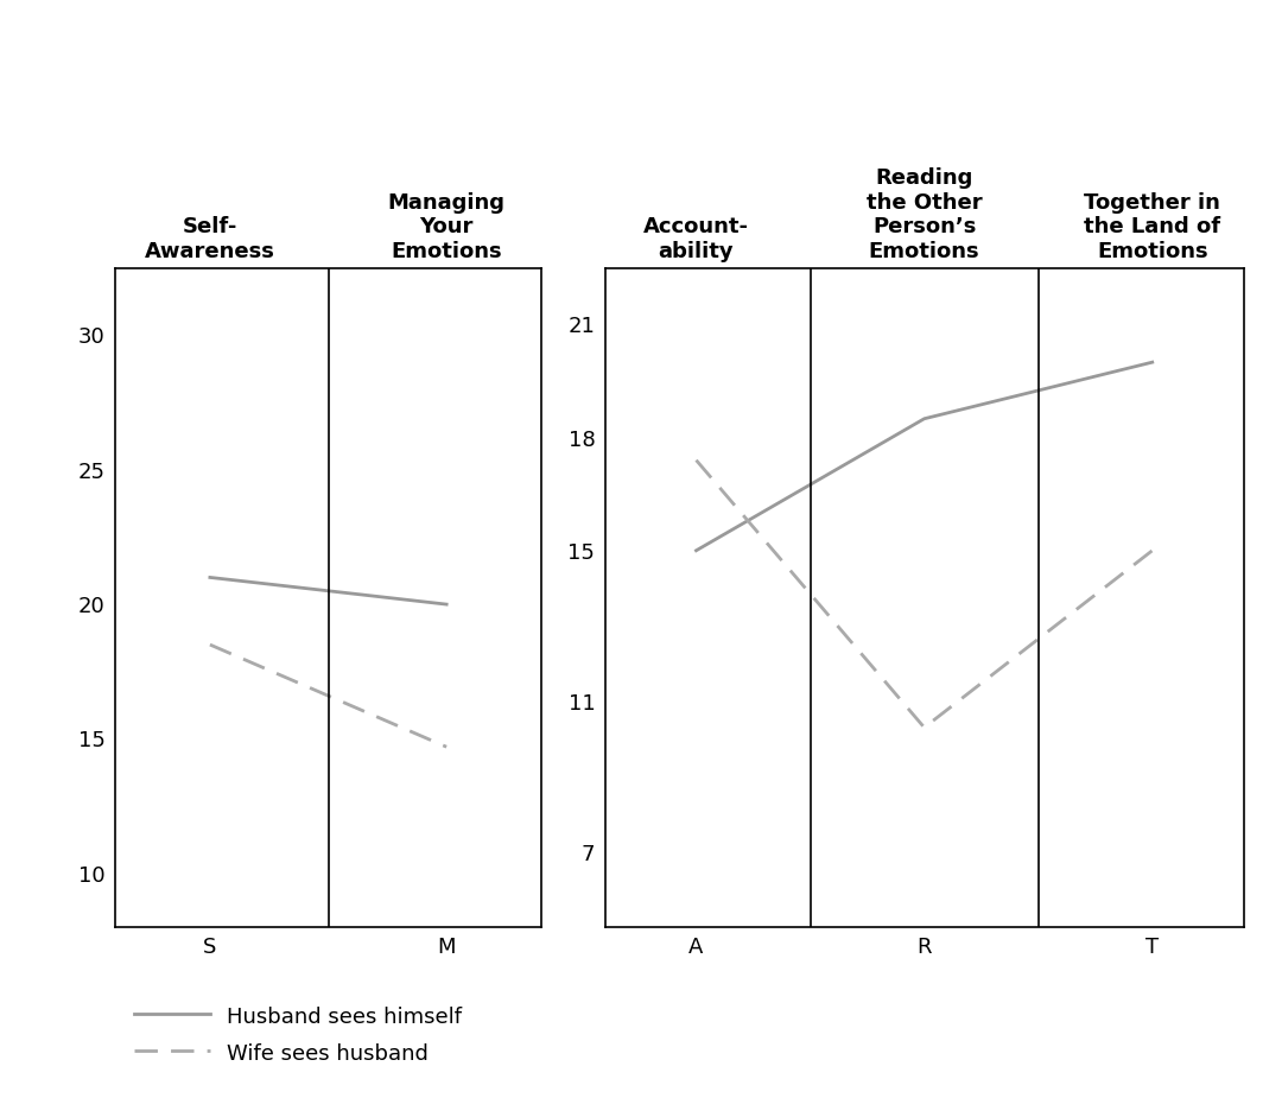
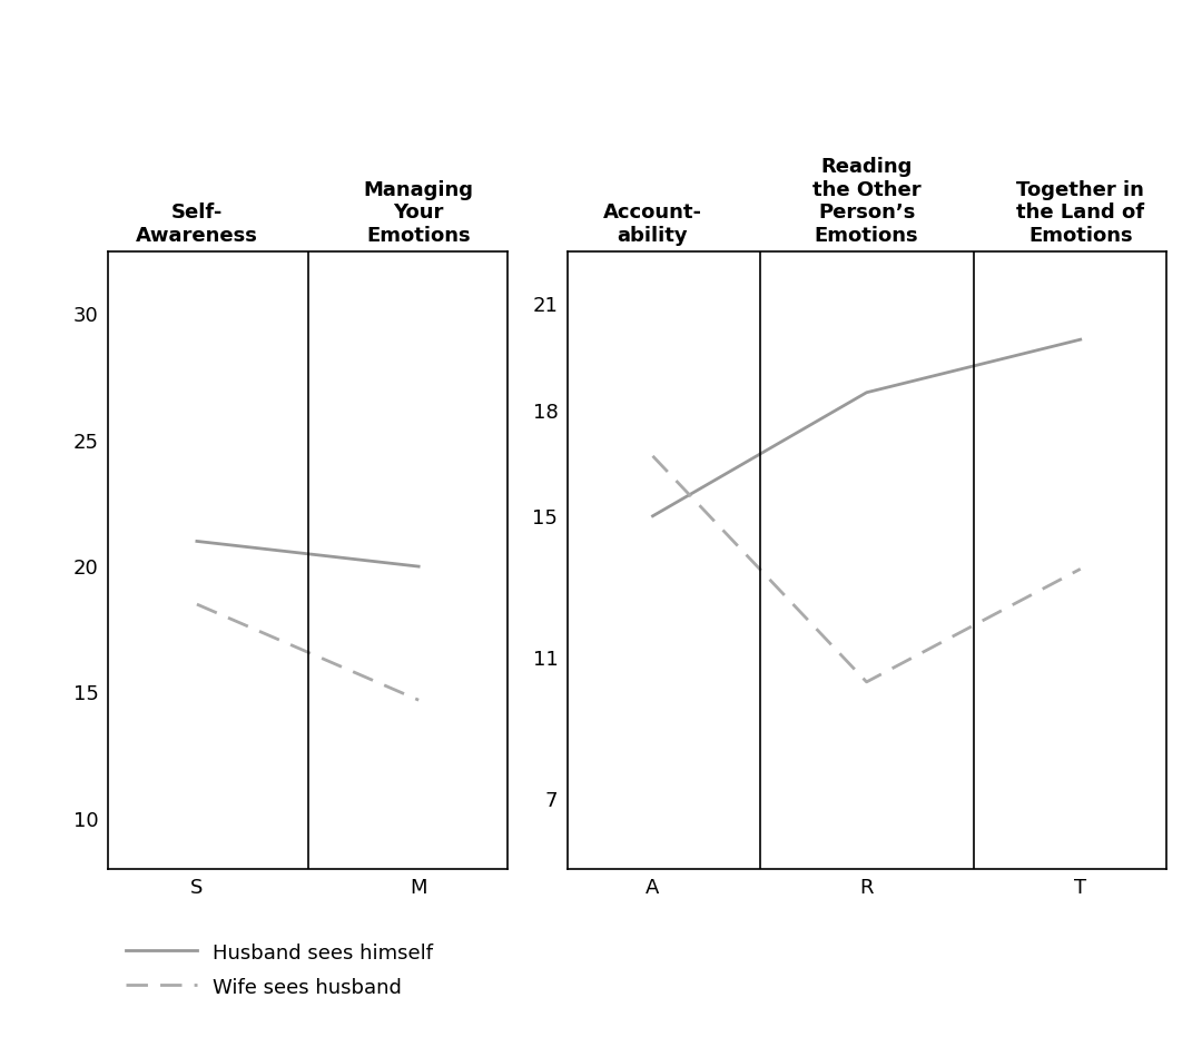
Wife sees husband/A: 17.4 -> 16.7
Wife sees husband/T: 15.0 -> 13.5
